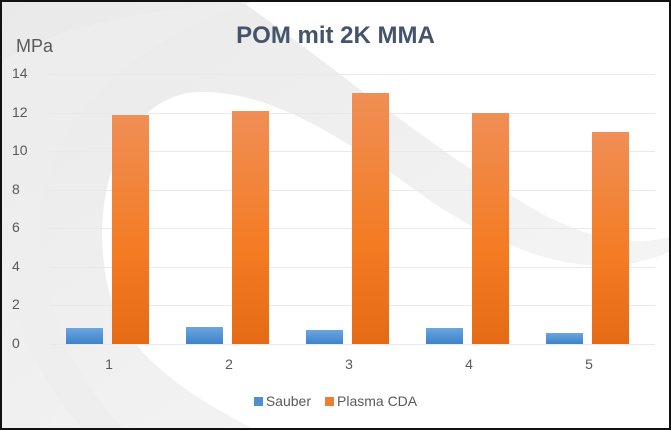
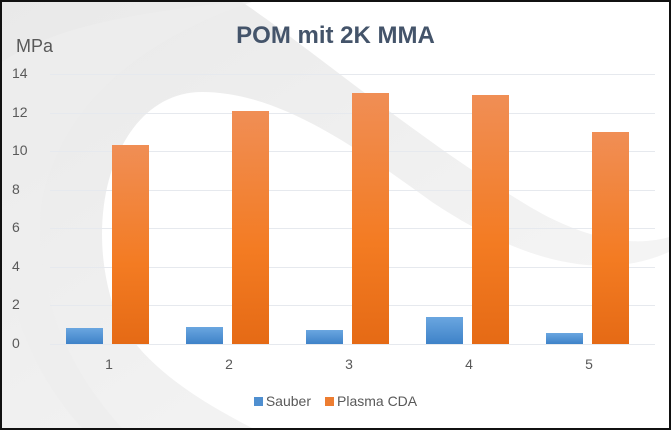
Plasma CDA/1: 11.9 -> 10.3
Sauber/4: 0.8 -> 1.4
Plasma CDA/4: 12.0 -> 12.9
